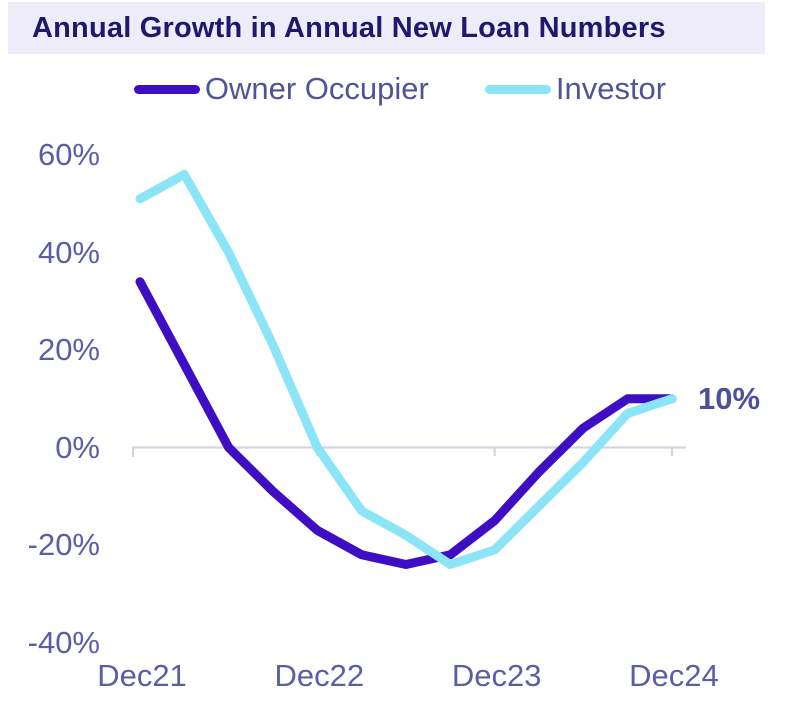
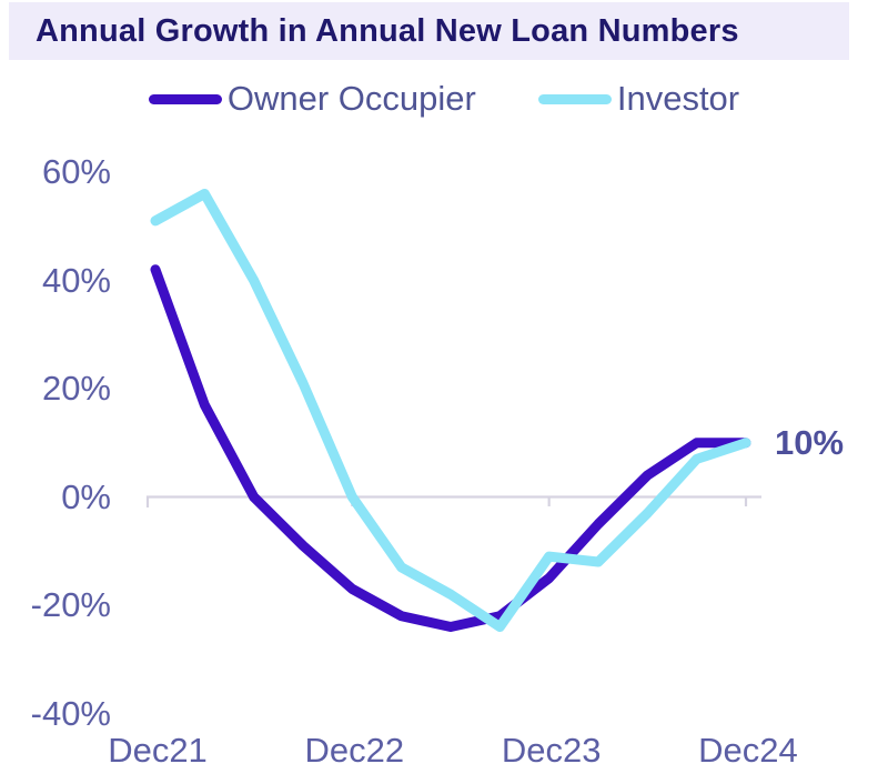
Owner Occupier/Dec21: 34% -> 42%
Investor/Dec23: -21% -> -11%
